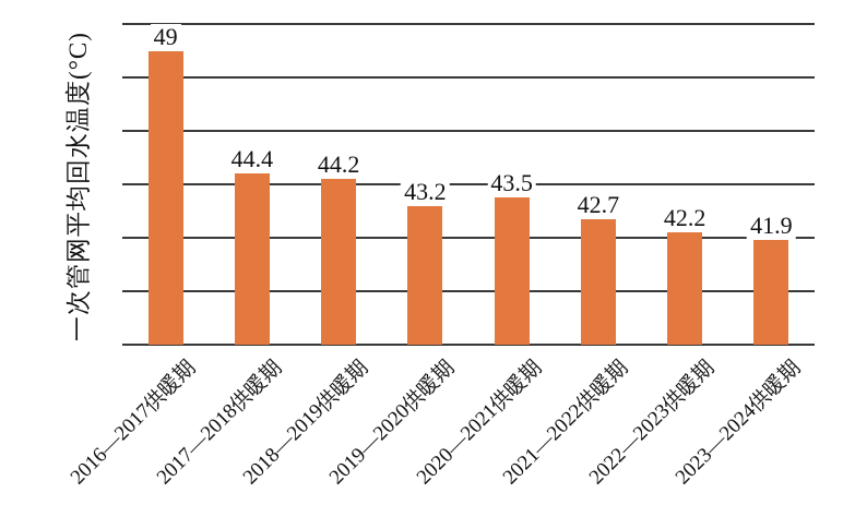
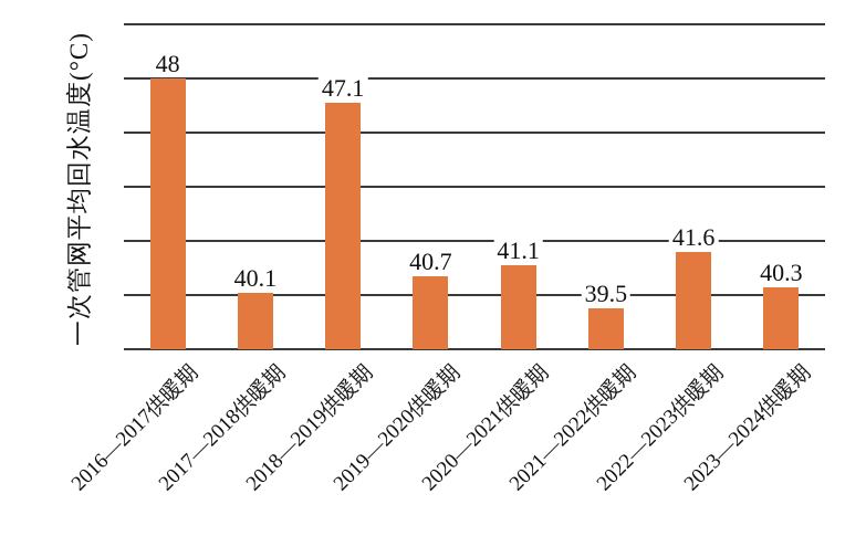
2016—2017供暖期: 49 -> 48
2017—2018供暖期: 44.4 -> 40.1
2018—2019供暖期: 44.2 -> 47.1
2019—2020供暖期: 43.2 -> 40.7
2020—2021供暖期: 43.5 -> 41.1
2021—2022供暖期: 42.7 -> 39.5
2022—2023供暖期: 42.2 -> 41.6
2023—2024供暖期: 41.9 -> 40.3
